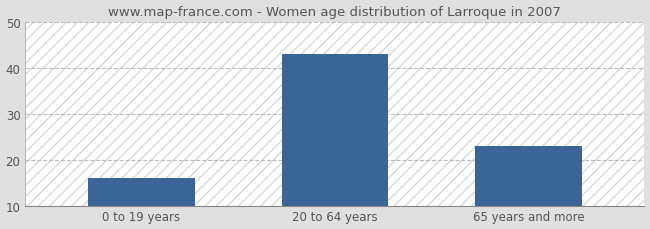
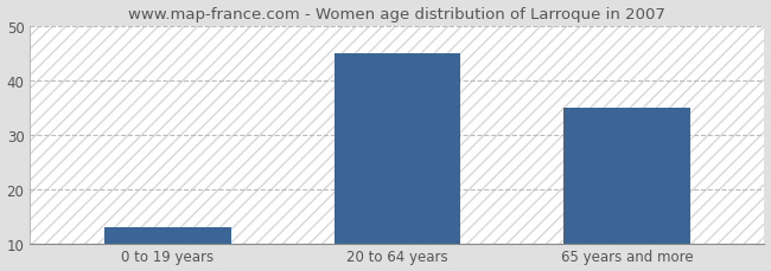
0 to 19 years: 16 -> 13
20 to 64 years: 43 -> 45
65 years and more: 23 -> 35
